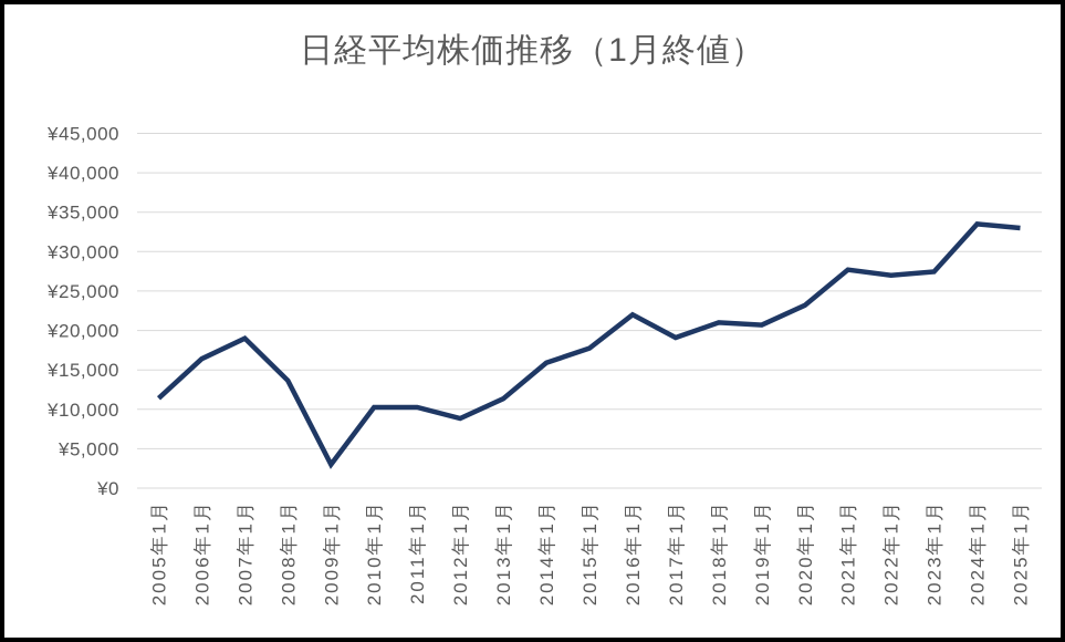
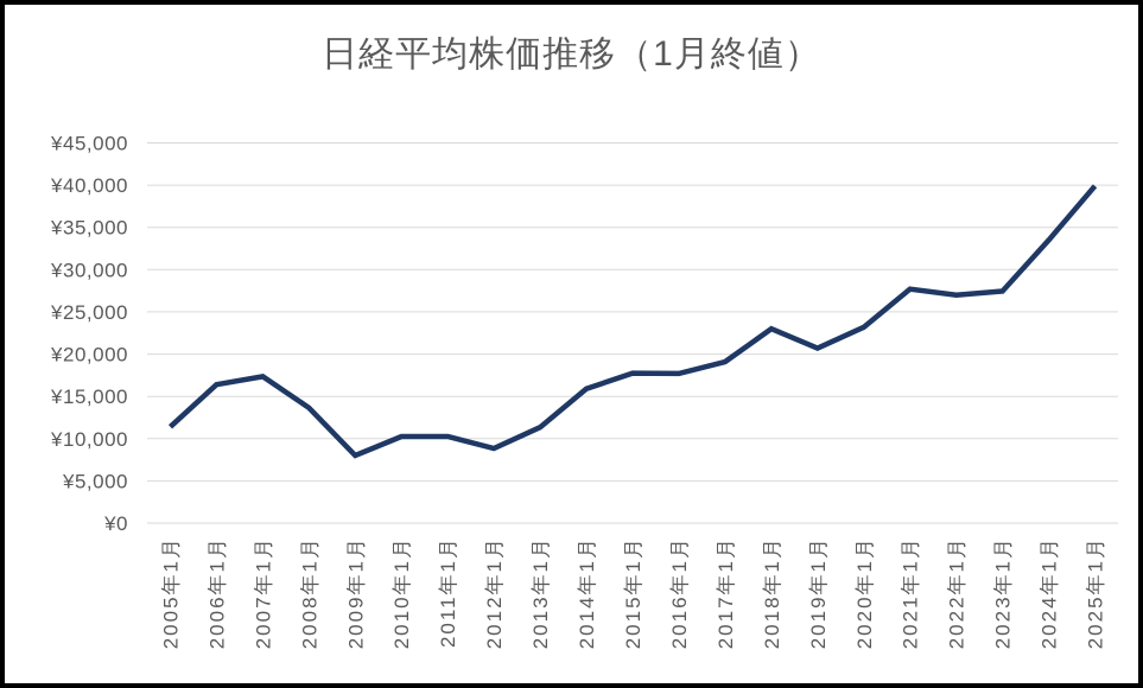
2007年1月: ¥19000 -> ¥17000
2009年1月: ¥3000 -> ¥8000
2016年1月: ¥22000 -> ¥18000
2018年1月: ¥21000 -> ¥23000
2025年1月: ¥33000 -> ¥40000
